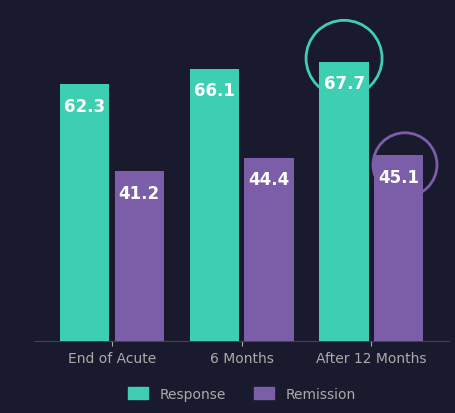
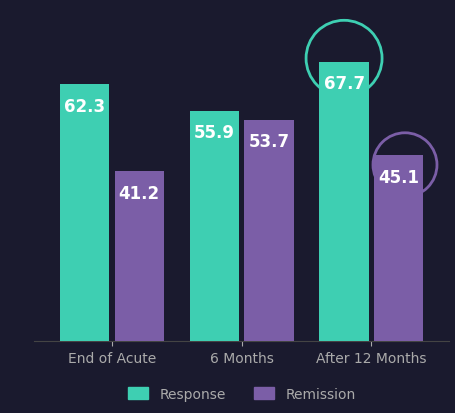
Response/6 Months: 66.1 -> 55.9
Remission/6 Months: 44.4 -> 53.7
